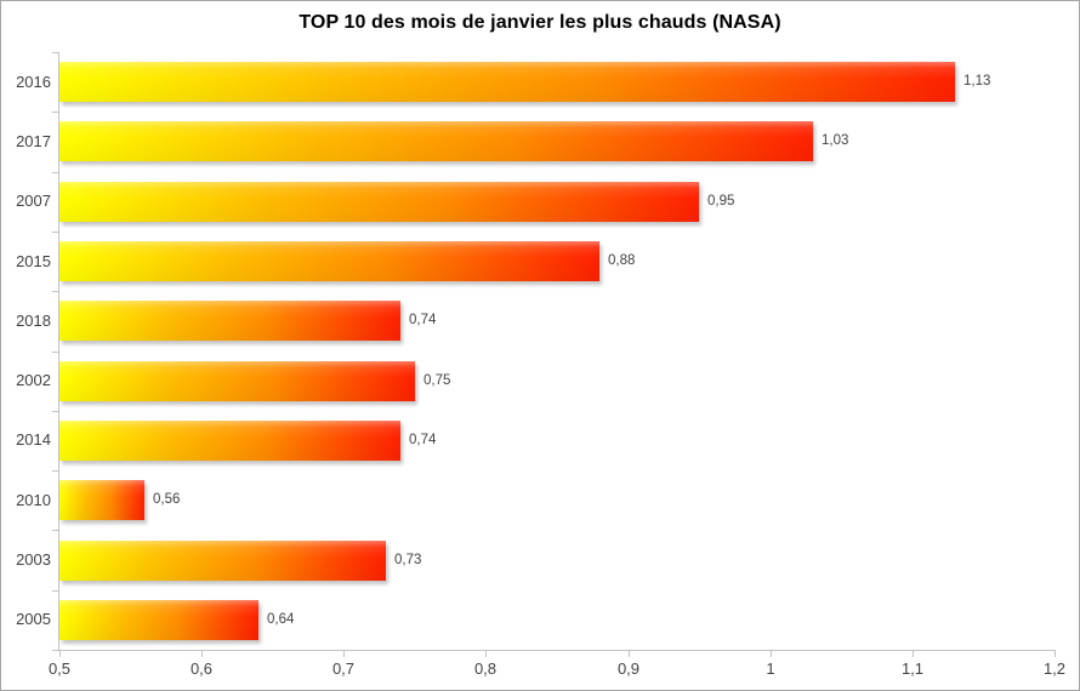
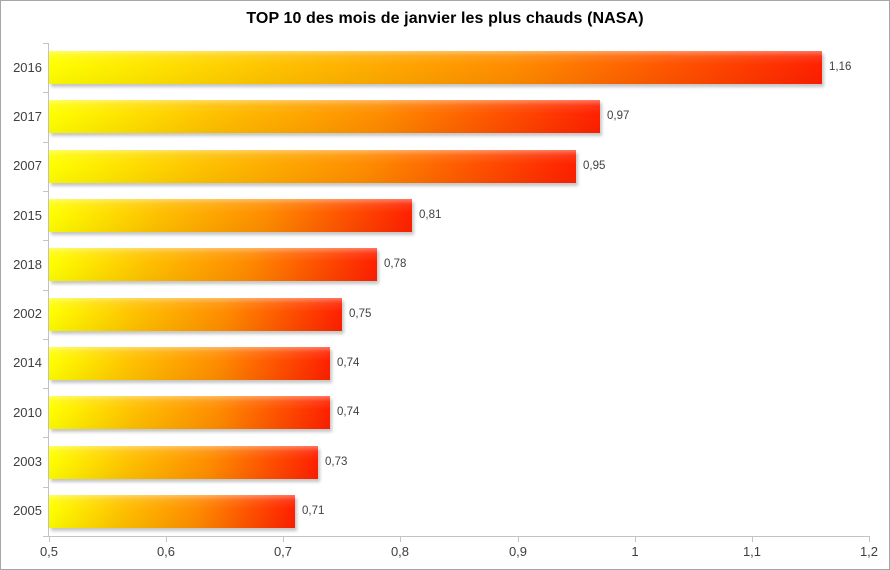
2016: 1,13 -> 1,16
2017: 1,03 -> 0,97
2015: 0,88 -> 0,81
2018: 0,74 -> 0,78
2010: 0,56 -> 0,74
2005: 0,64 -> 0,71
